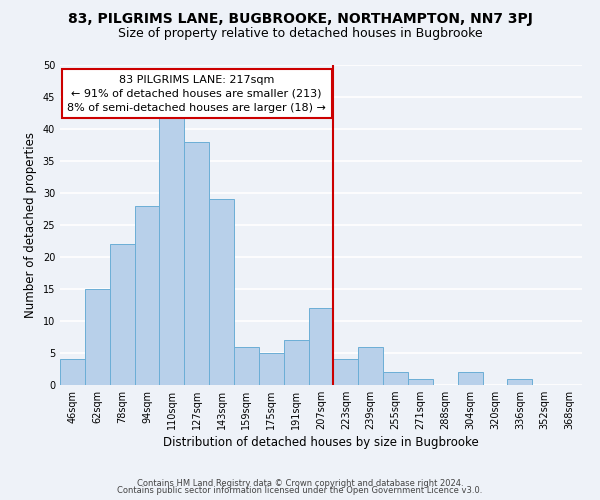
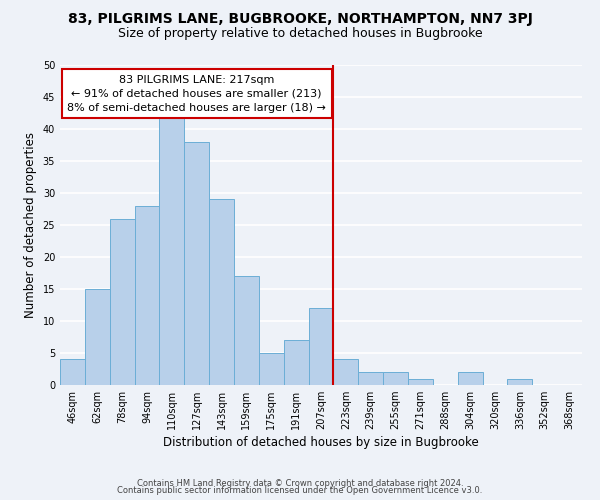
78sqm: 22 -> 26
159sqm: 6 -> 17
239sqm: 6 -> 2
